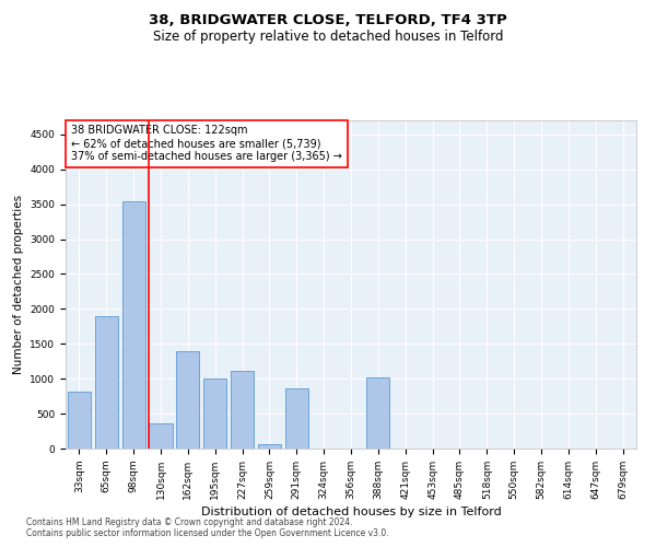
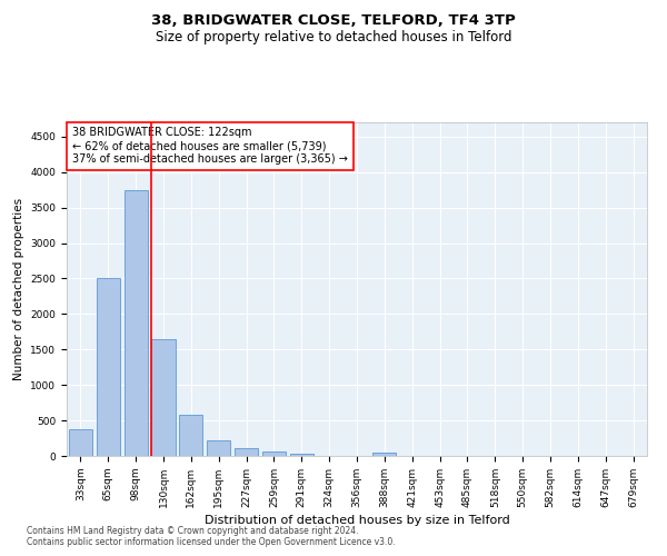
33sqm: 820 -> 370
65sqm: 1900 -> 2500
98sqm: 3540 -> 3750
130sqm: 360 -> 1640
162sqm: 1400 -> 580
195sqm: 1000 -> 220
227sqm: 1120 -> 100
291sqm: 860 -> 40
388sqm: 1020 -> 40
